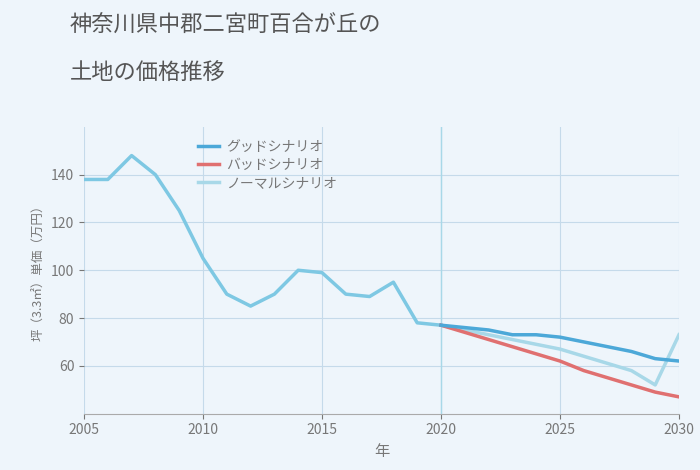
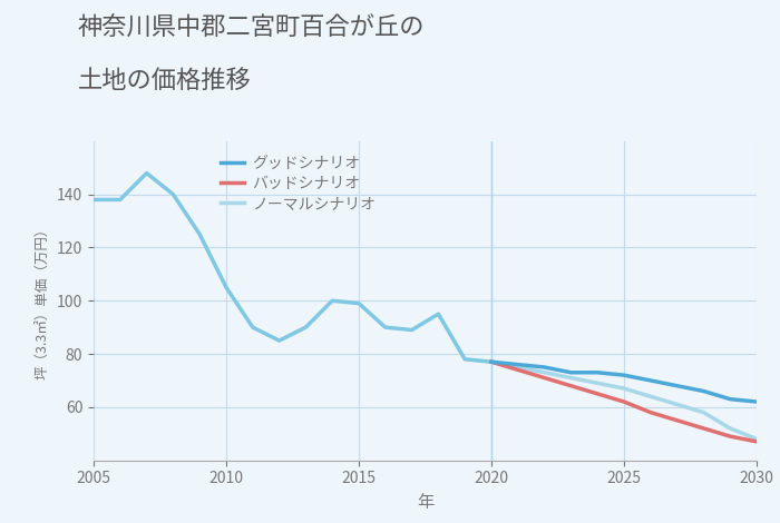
ノーマルシナリオ/2030: 73 -> 48
